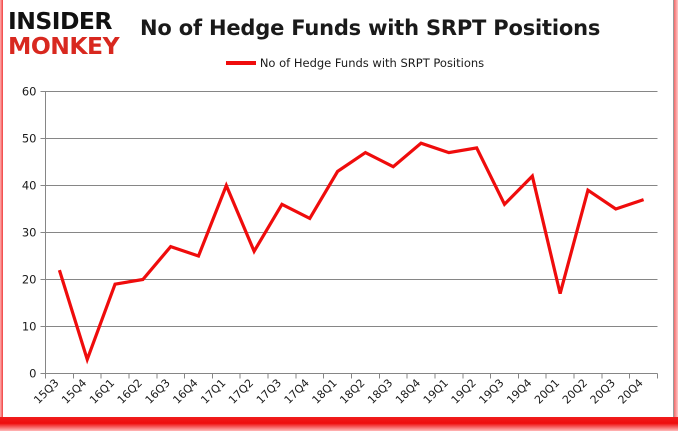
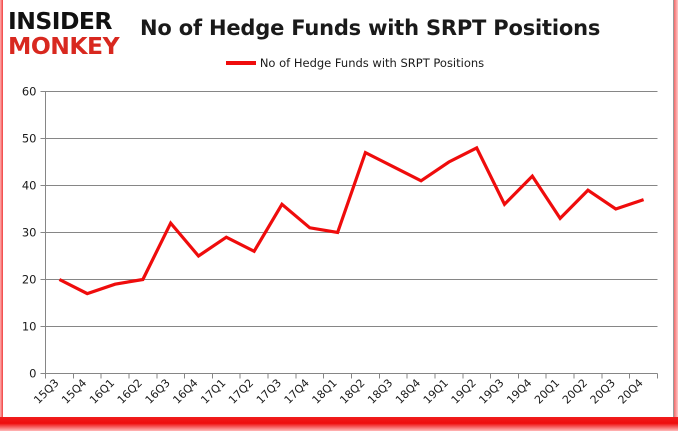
15Q3: 22 -> 20
15Q4: 3 -> 17
16Q3: 27 -> 32
17Q1: 40 -> 29
17Q4: 33 -> 31
18Q1: 43 -> 30
18Q4: 49 -> 41
19Q1: 47 -> 45
20Q1: 17 -> 33
